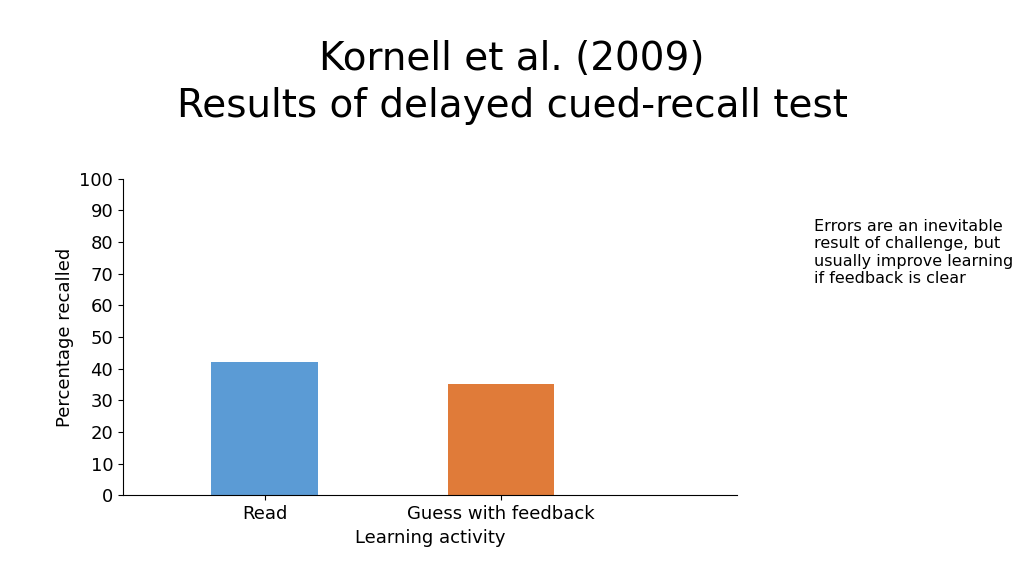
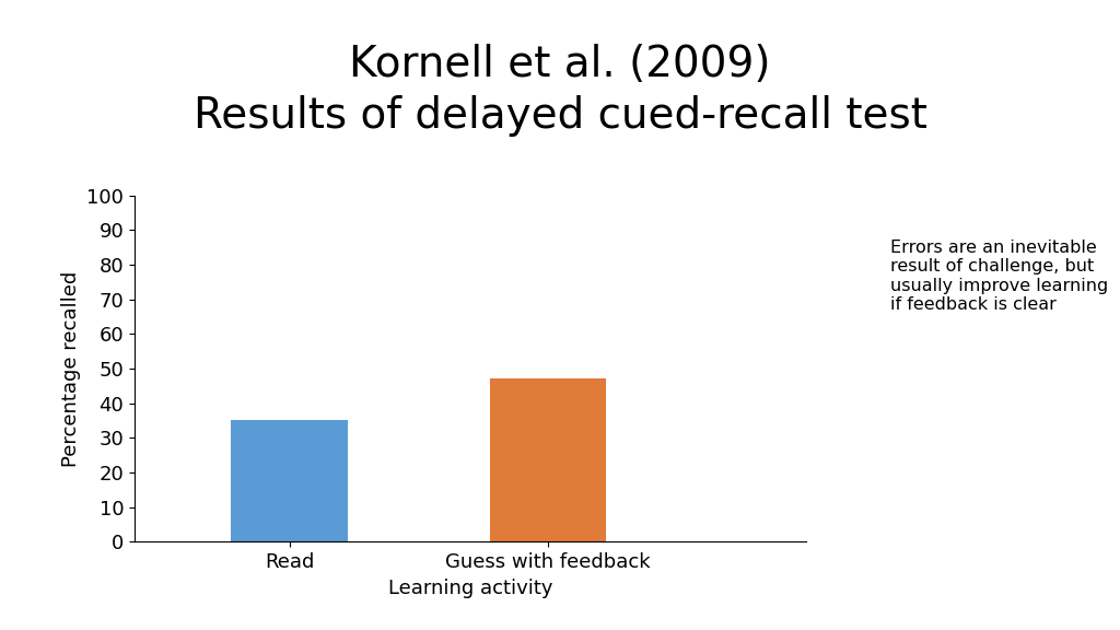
Read: 42 -> 35
Guess with feedback: 35 -> 47
